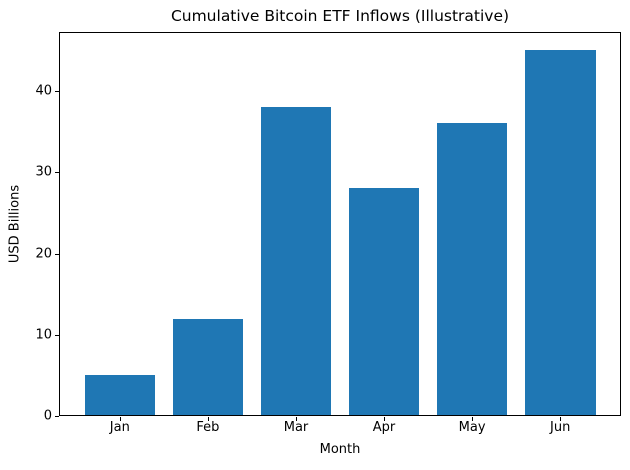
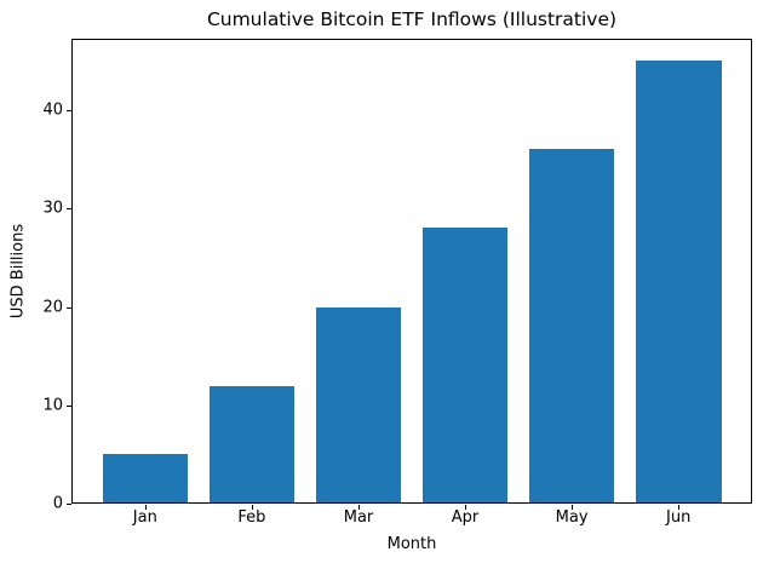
Mar: 38 -> 20
